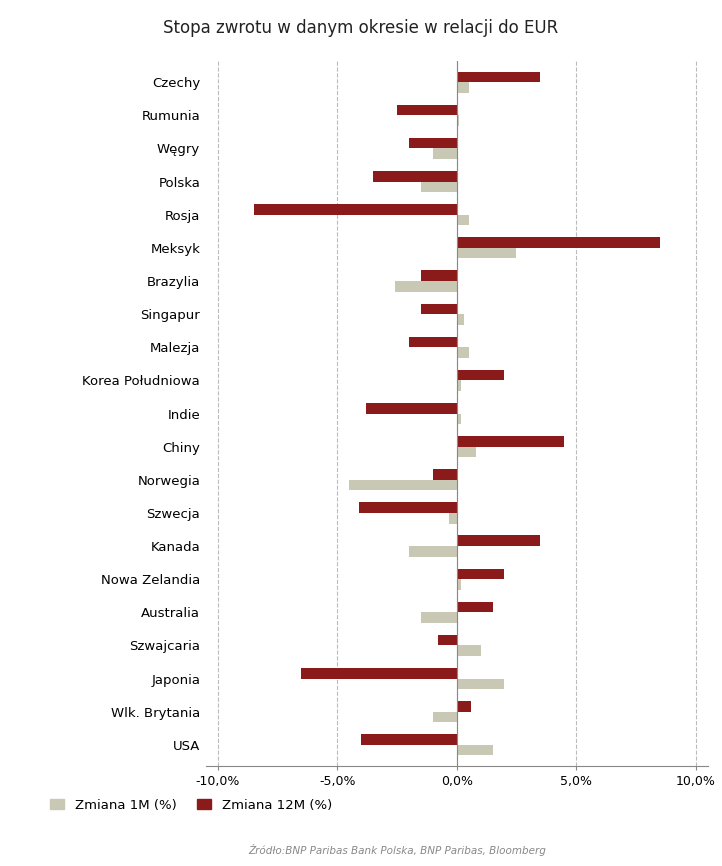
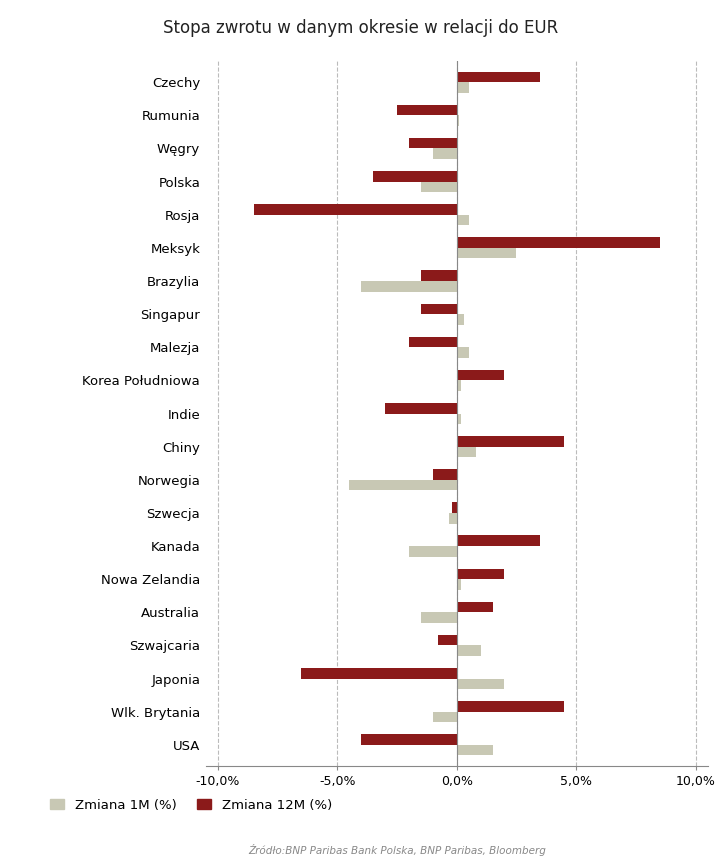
Zmiana 1M (%)/Brazylia: -2,6% -> -4,0%
Zmiana 12M (%)/Indie: -3,8% -> -3,0%
Zmiana 12M (%)/Szwecja: -4,1% -> -0,2%
Zmiana 12M (%)/Wlk. Brytania: 0,6% -> 4,5%
